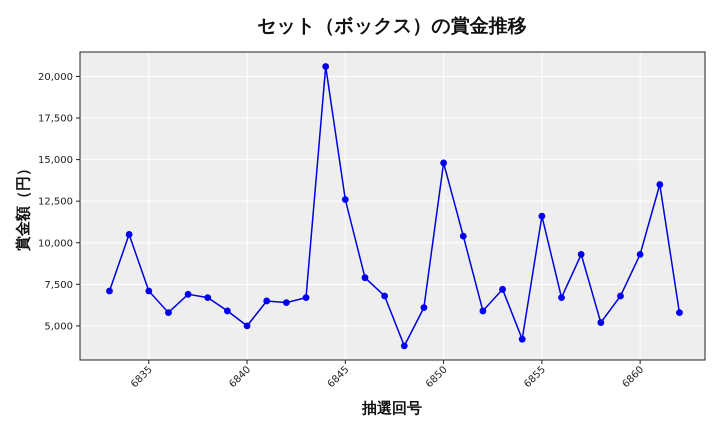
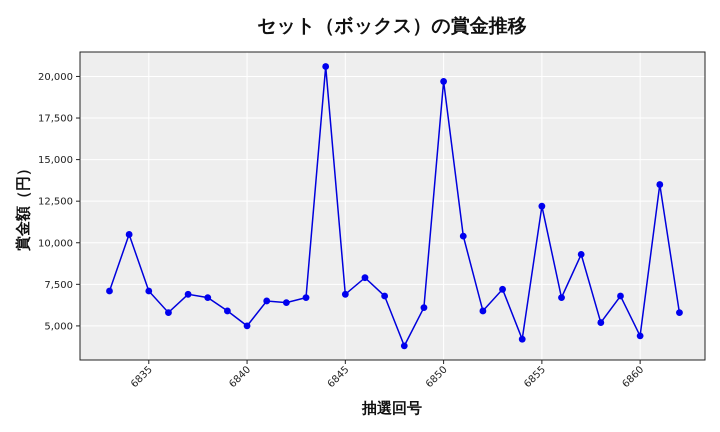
6845: 12600 -> 6900
6850: 14800 -> 19700
6855: 11600 -> 12200
6860: 9300 -> 4400
